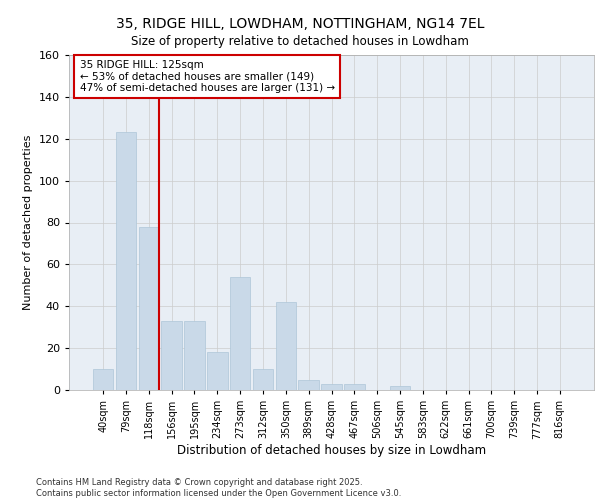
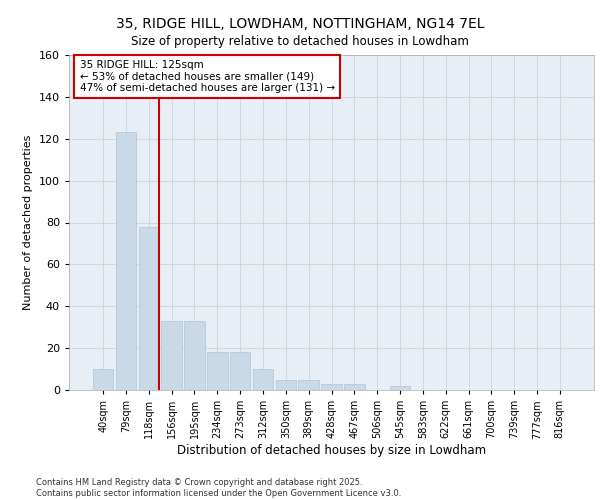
273sqm: 54 -> 18
350sqm: 42 -> 5
